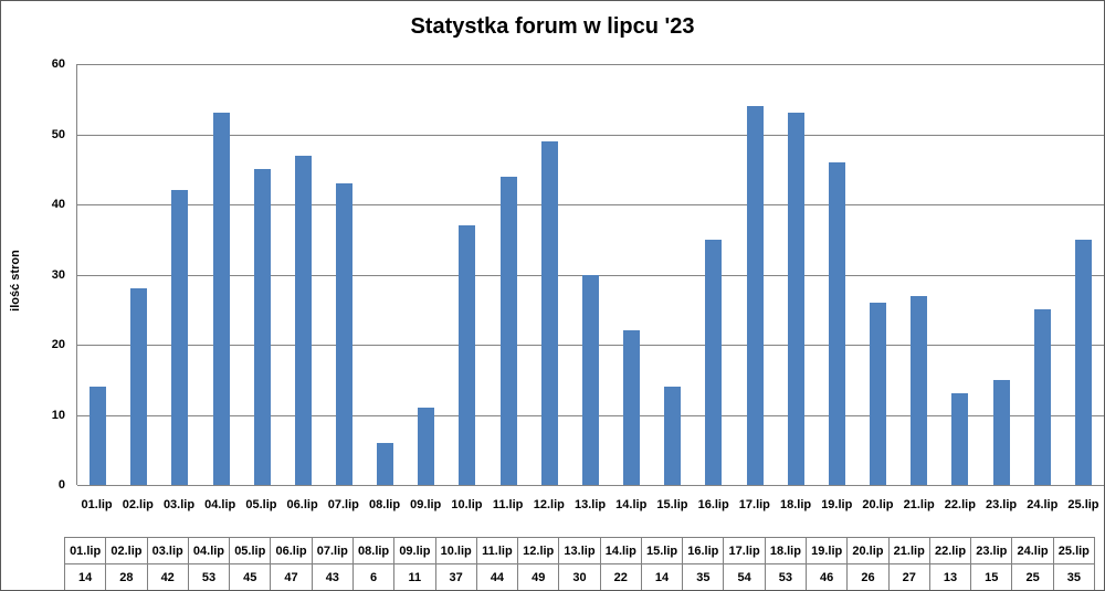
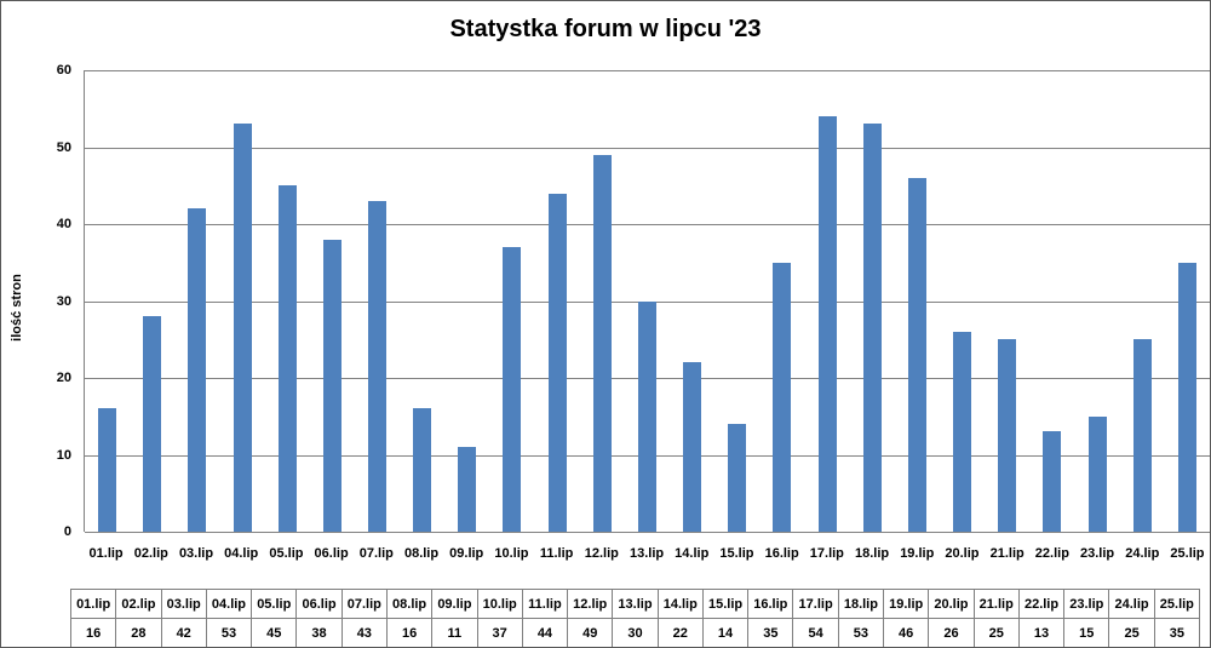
01.lip: 14 -> 16
06.lip: 47 -> 38
08.lip: 6 -> 16
21.lip: 27 -> 25
